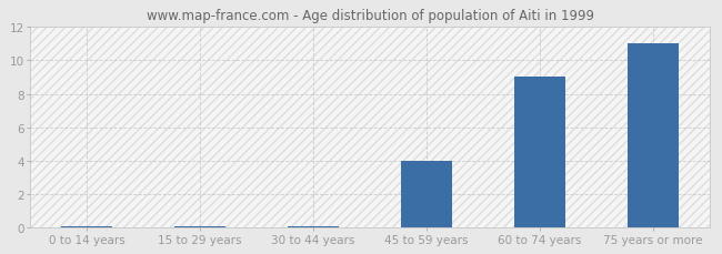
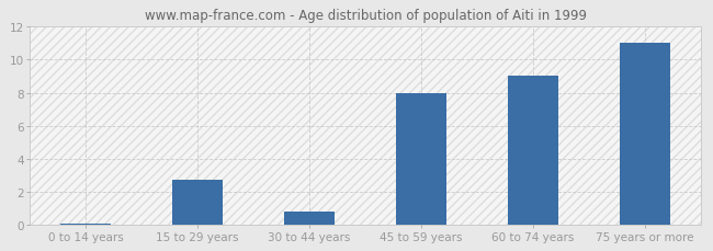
15 to 29 years: 0.1 -> 2.7
30 to 44 years: 0.1 -> 0.8
45 to 59 years: 4.0 -> 8.0
